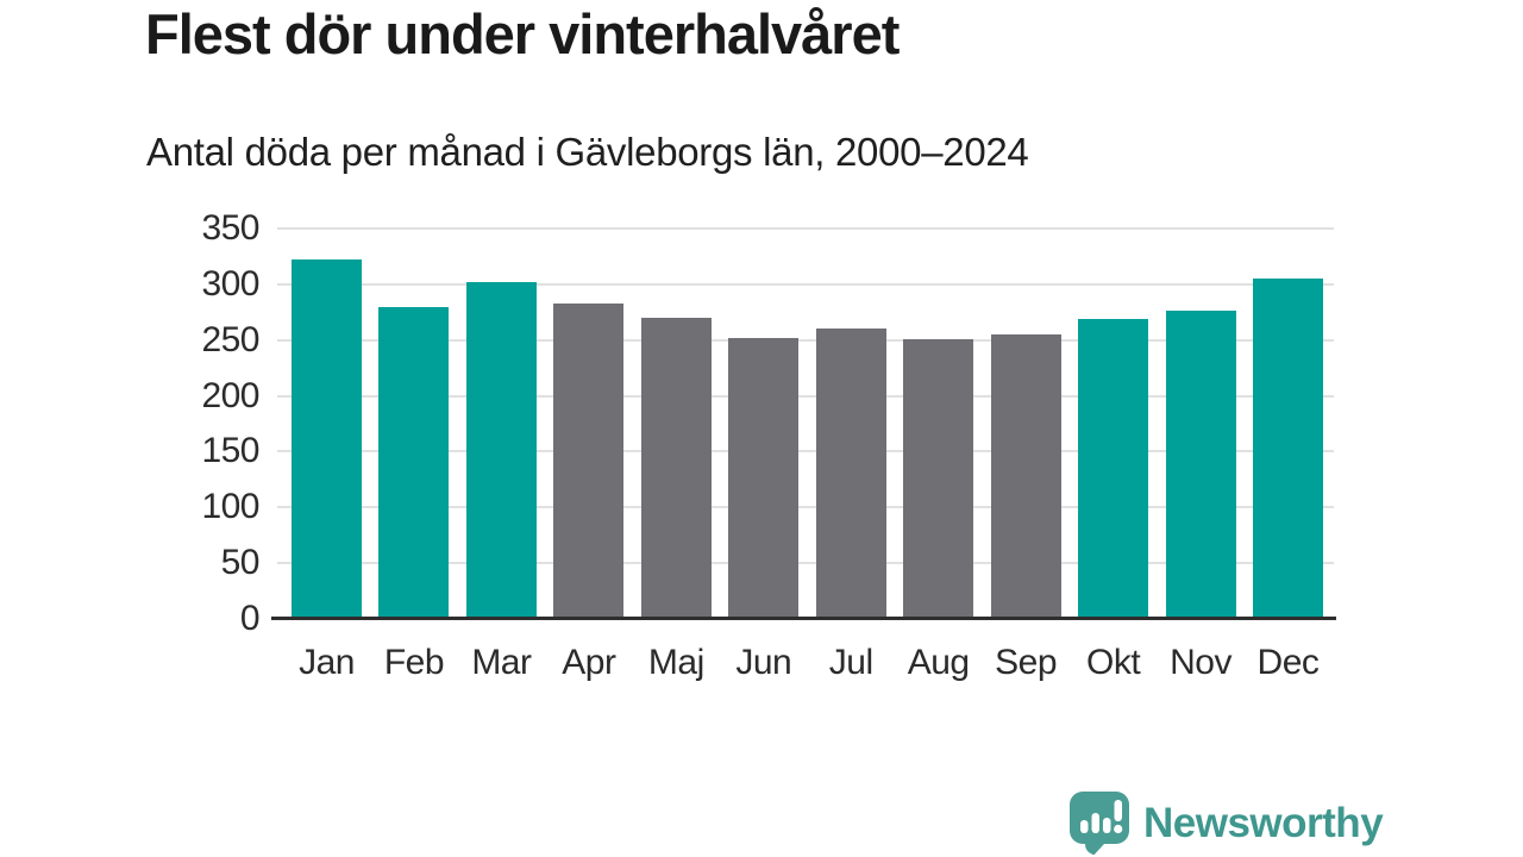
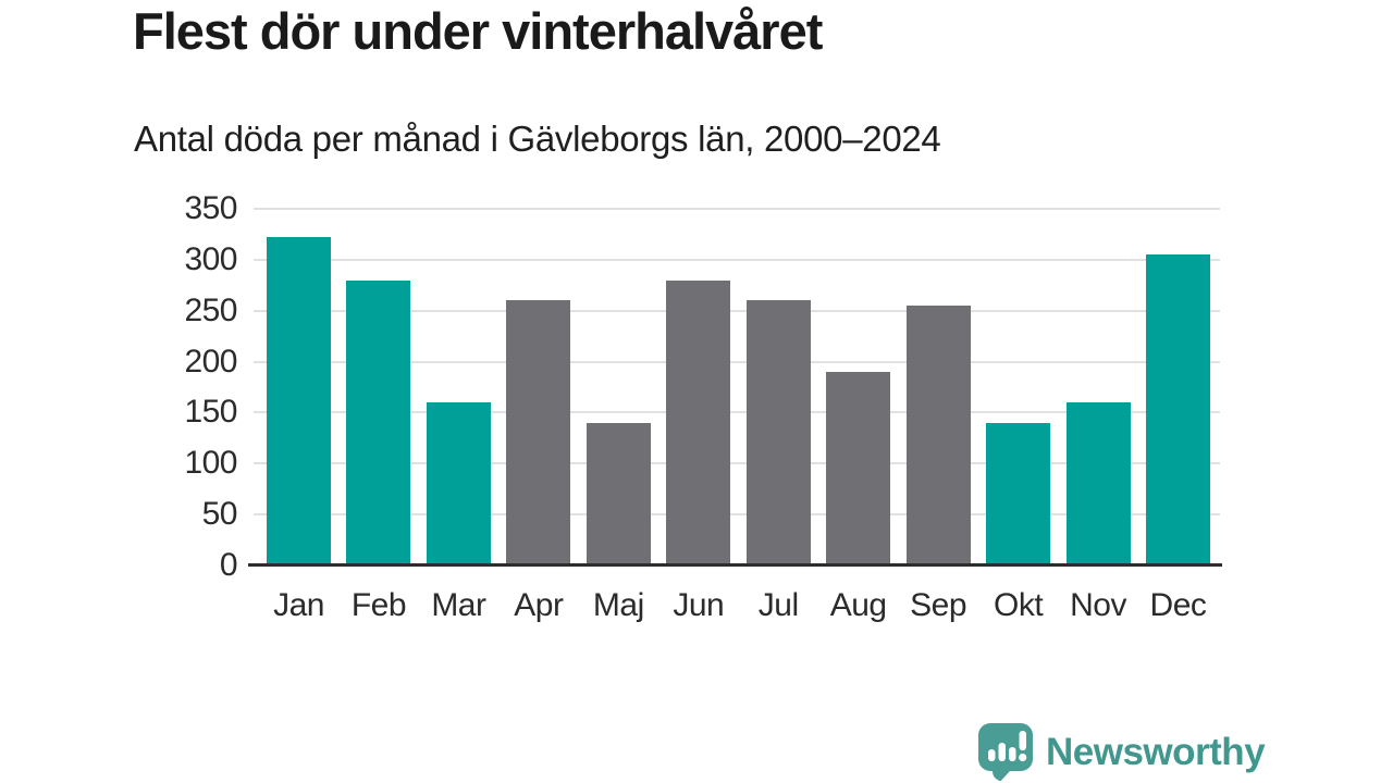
Mar: 300 -> 160
Apr: 280 -> 260
Maj: 270 -> 140
Jun: 250 -> 280
Aug: 250 -> 190
Okt: 270 -> 140
Nov: 280 -> 160
